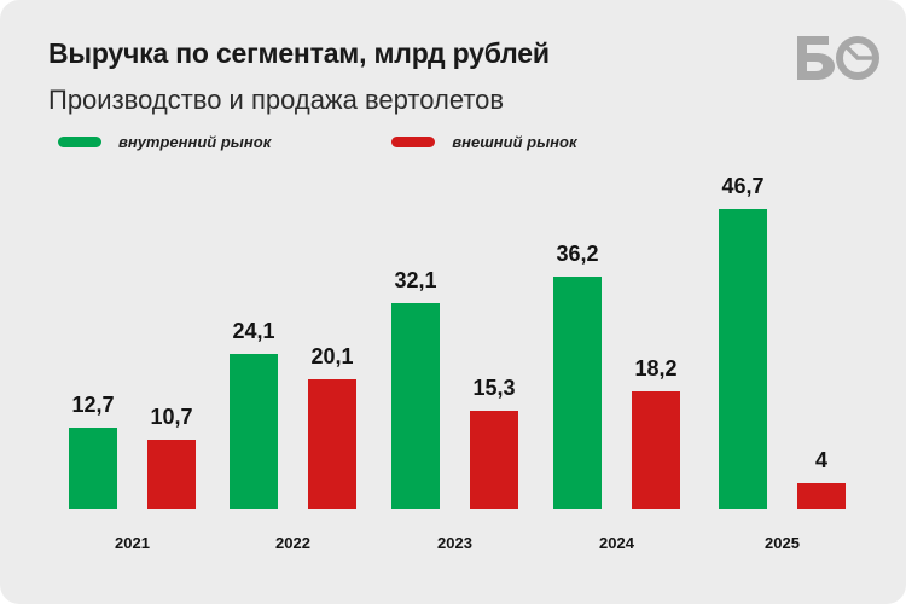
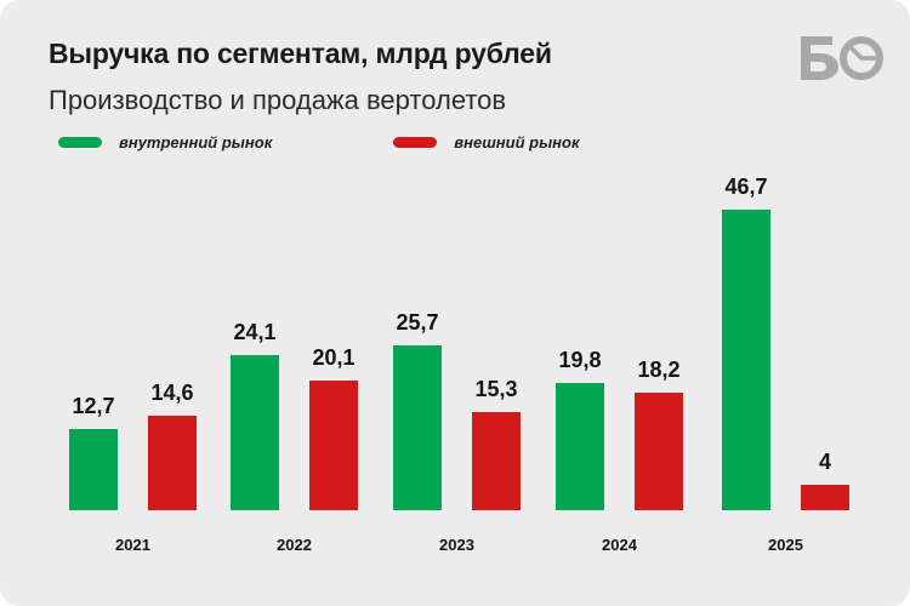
внешний рынок/2021: 10,7 -> 14,6
внутренний рынок/2023: 32,1 -> 25,7
внутренний рынок/2024: 36,2 -> 19,8
